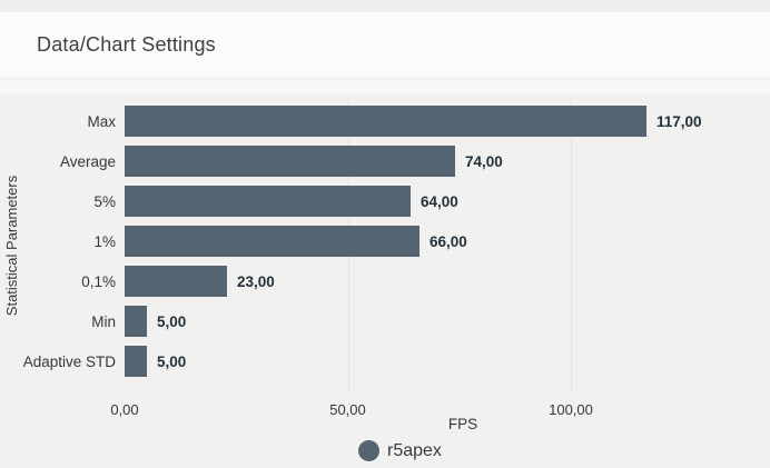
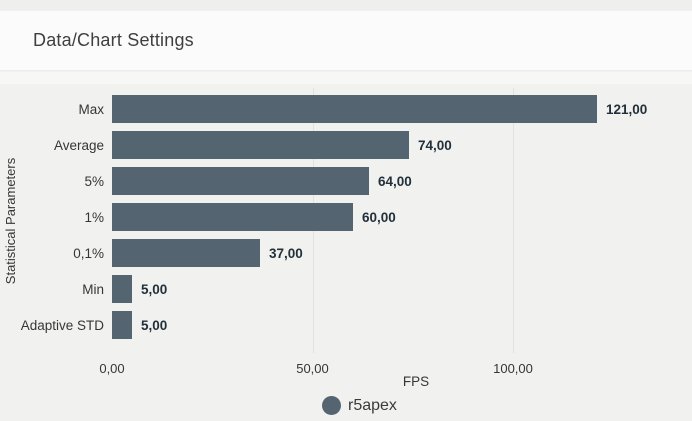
Max: 117,00 -> 121,00
1%: 66,00 -> 60,00
0,1%: 23,00 -> 37,00
